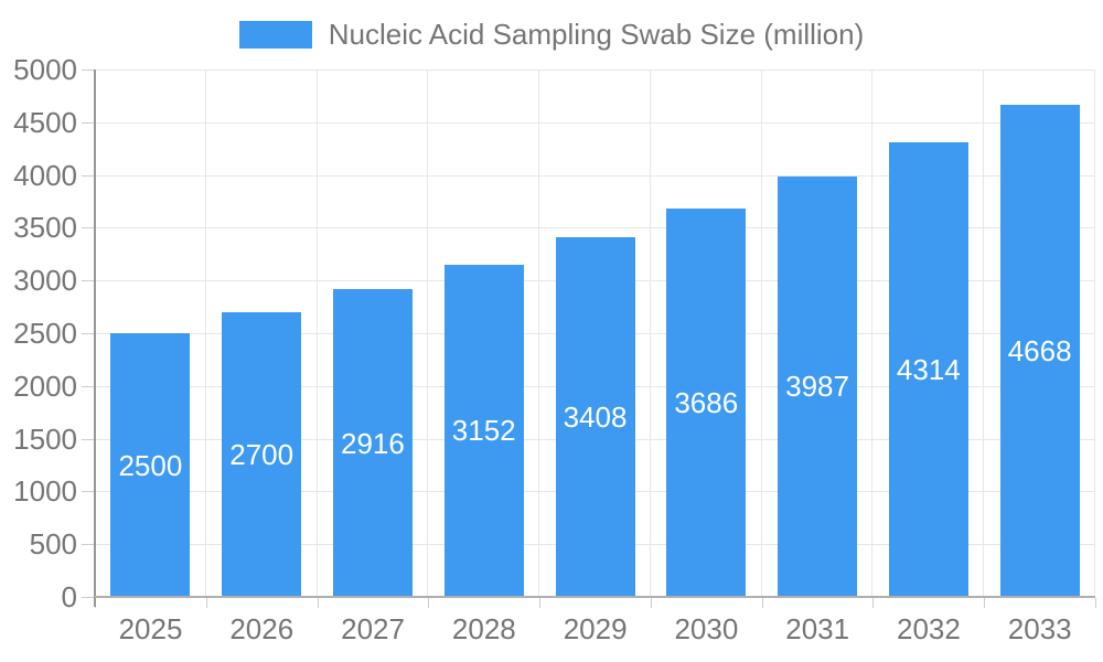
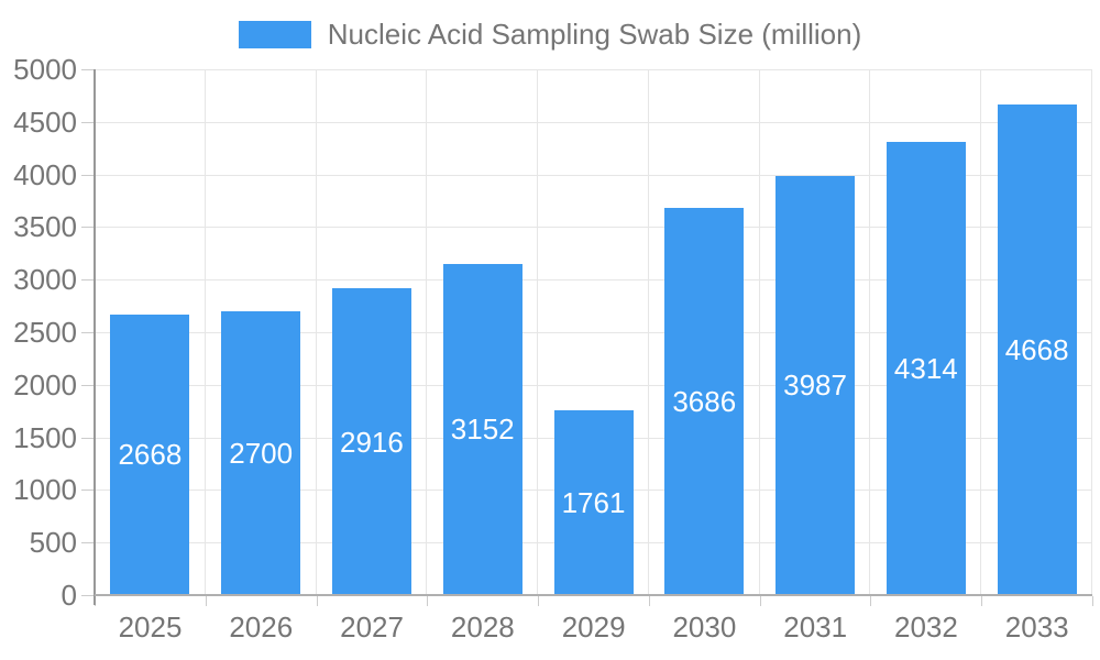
2025: 2500 -> 2668
2029: 3408 -> 1761
